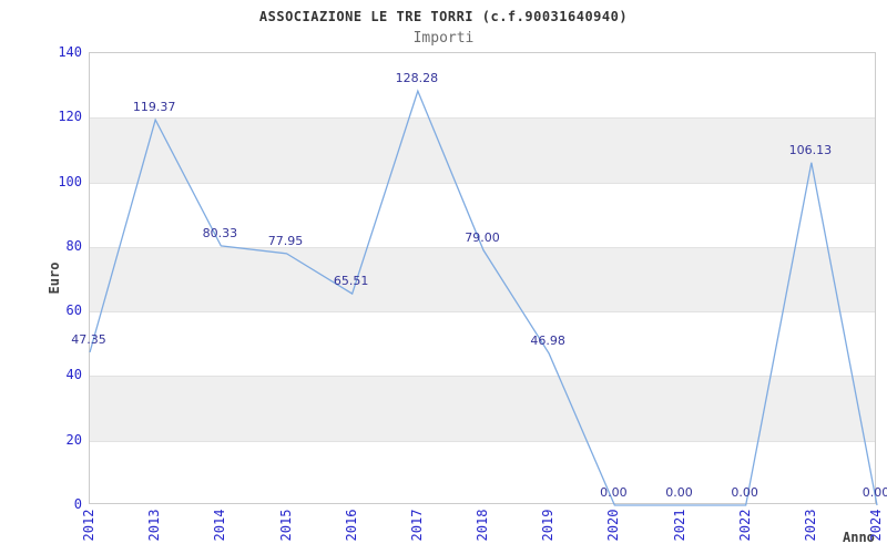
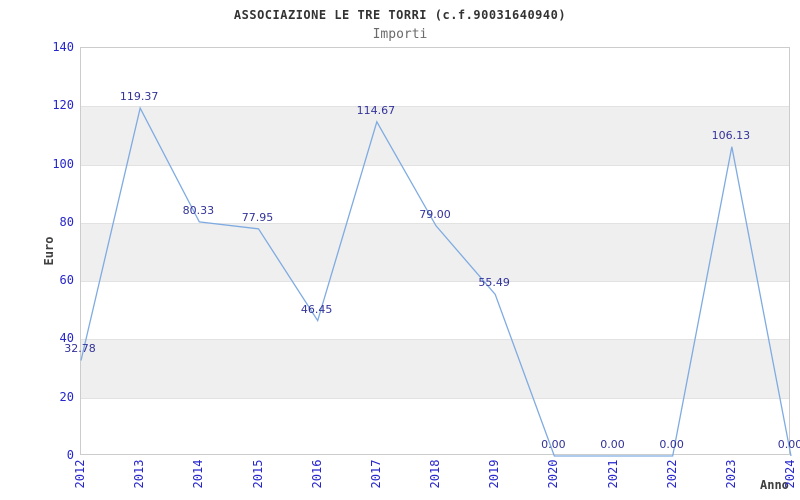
2012: 47.35 -> 32.78
2016: 65.51 -> 46.45
2017: 128.28 -> 114.67
2019: 46.98 -> 55.49
